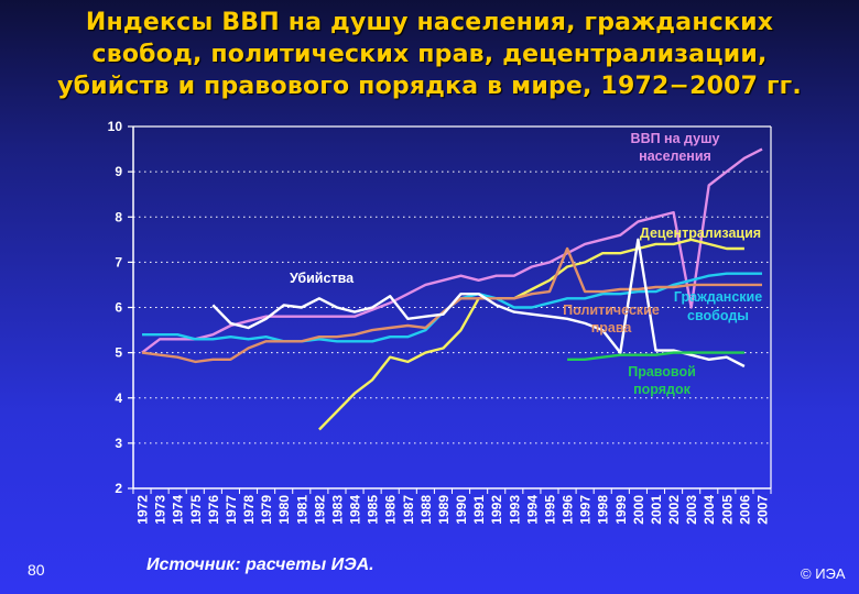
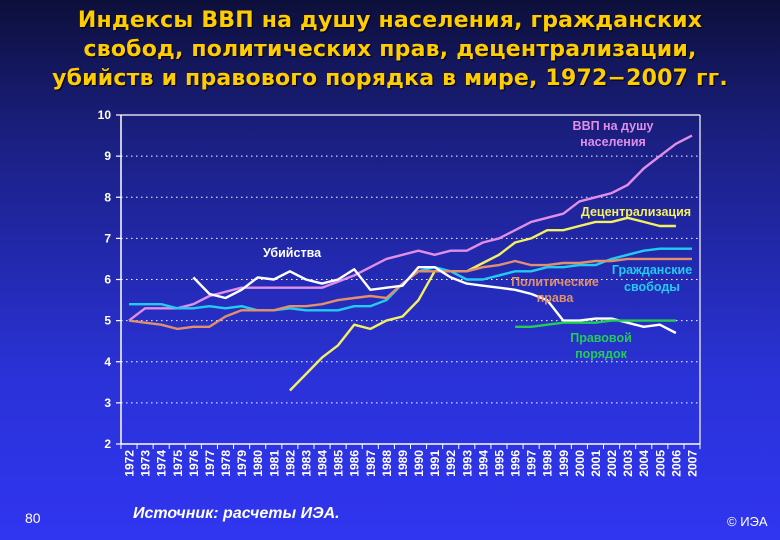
Политические права/1996: 7.3 -> 6.5
Убийства/2000: 7.5 -> 5.0
ВВП на душу населения/2003: 6.0 -> 8.3
